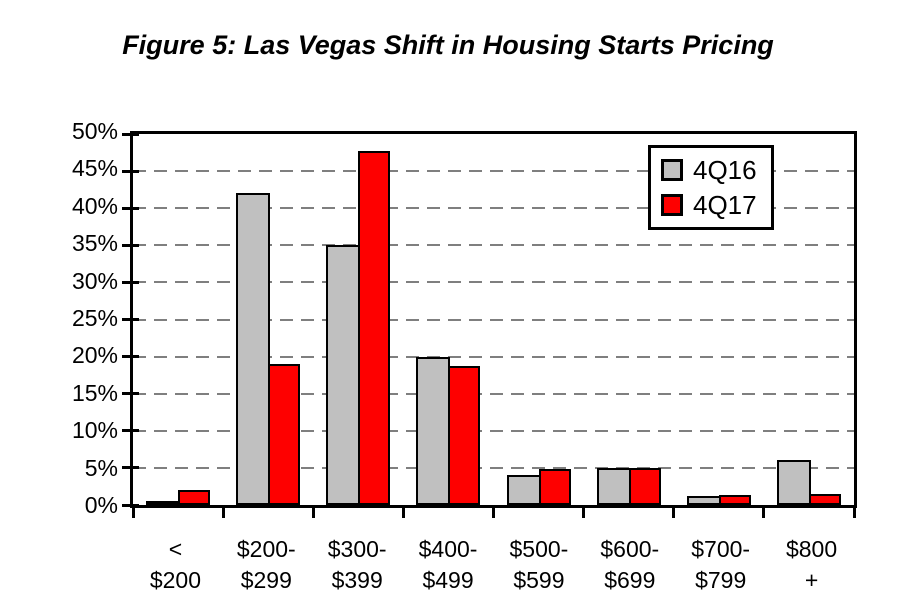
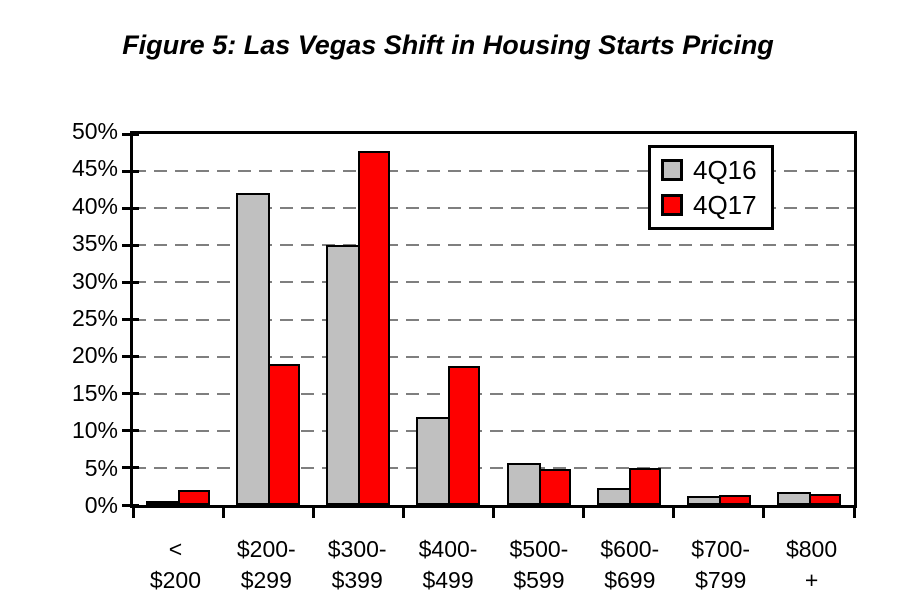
4Q16/$400-$499: 20% -> 12%
4Q16/$500-$599: 4% -> 6%
4Q16/$600-$699: 5% -> 2%
4Q16/$800 +: 6% -> 2%
